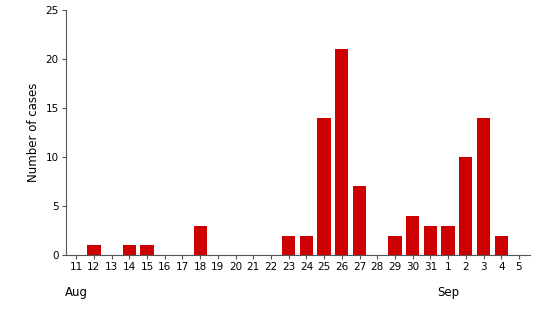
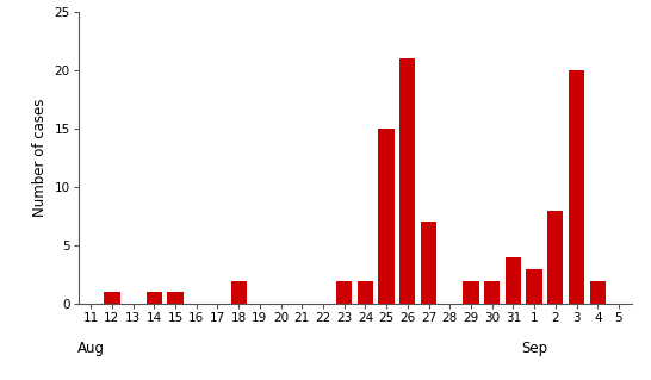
18: 3 -> 2
25: 14 -> 15
30: 4 -> 2
31: 3 -> 4
2: 10 -> 8
3: 14 -> 20
